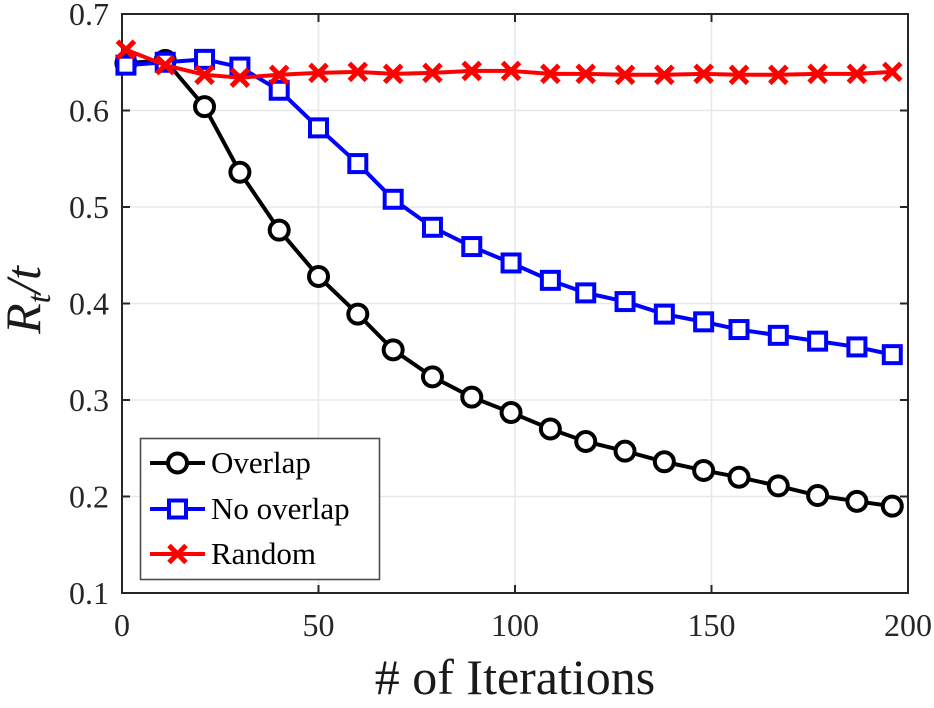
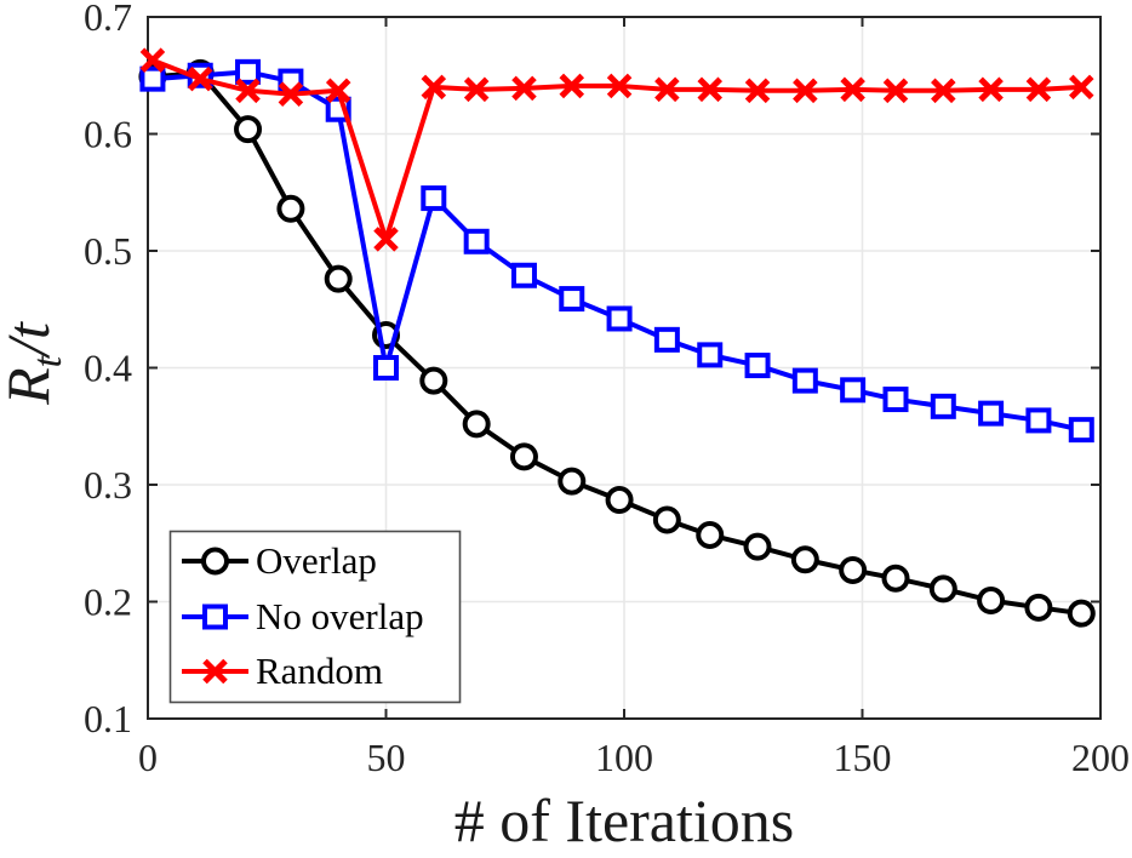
No overlap/50: 0.58 -> 0.40
Random/50: 0.64 -> 0.51
